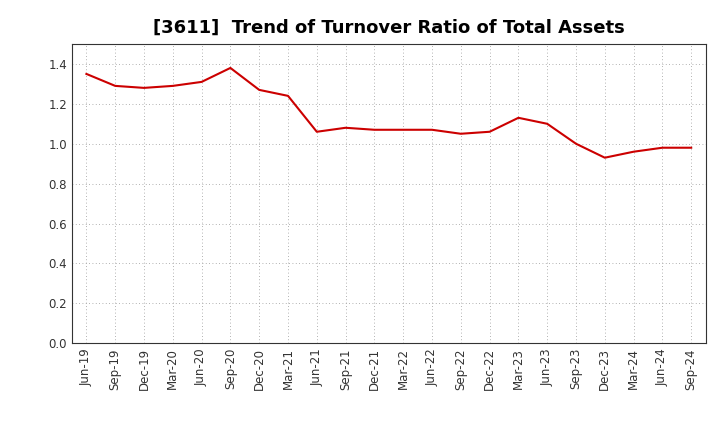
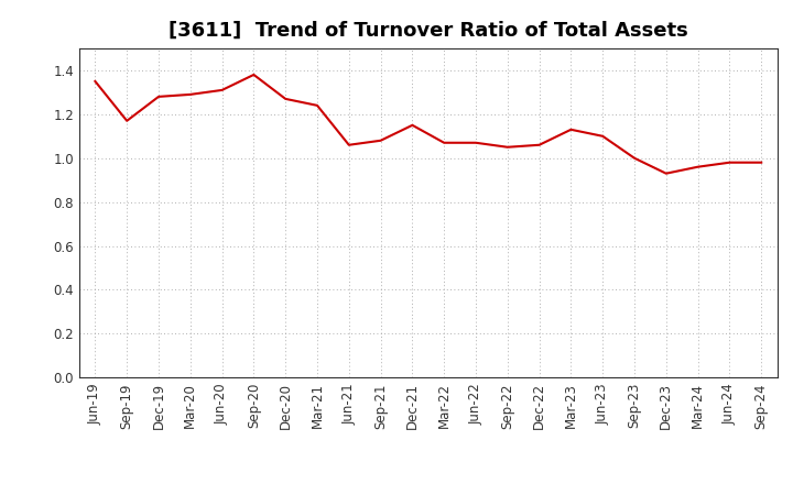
Sep-19: 1.29 -> 1.17
Dec-21: 1.07 -> 1.15
